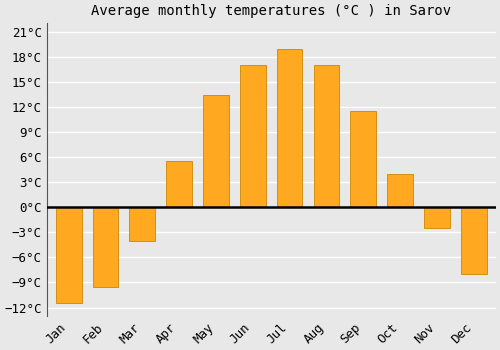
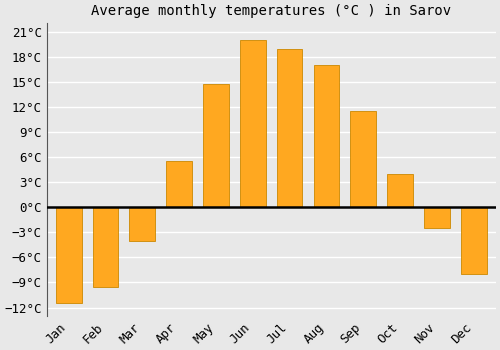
May: 13.5°C -> 14.8°C
Jun: 17.0°C -> 20.0°C
